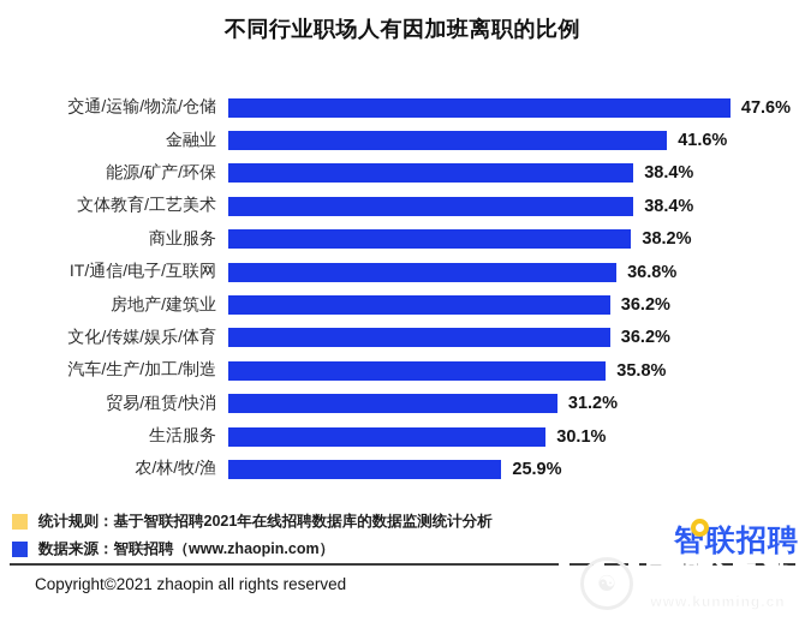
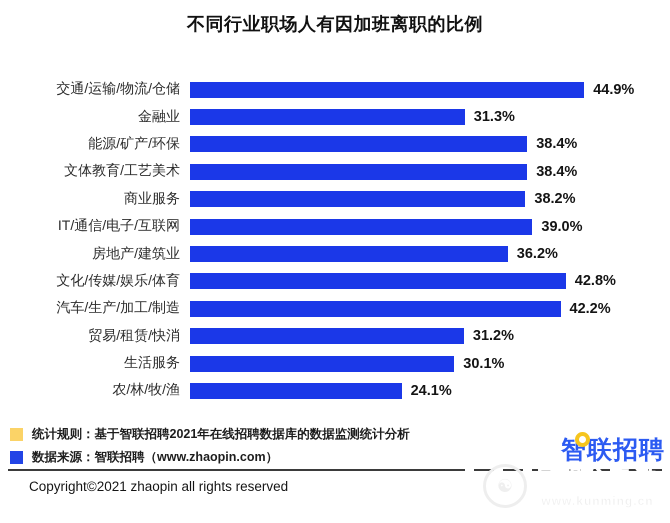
交通/运输/物流/仓储: 47.6% -> 44.9%
金融业: 41.6% -> 31.3%
IT/通信/电子/互联网: 36.8% -> 39.0%
文化/传媒/娱乐/体育: 36.2% -> 42.8%
汽车/生产/加工/制造: 35.8% -> 42.2%
农/林/牧/渔: 25.9% -> 24.1%
